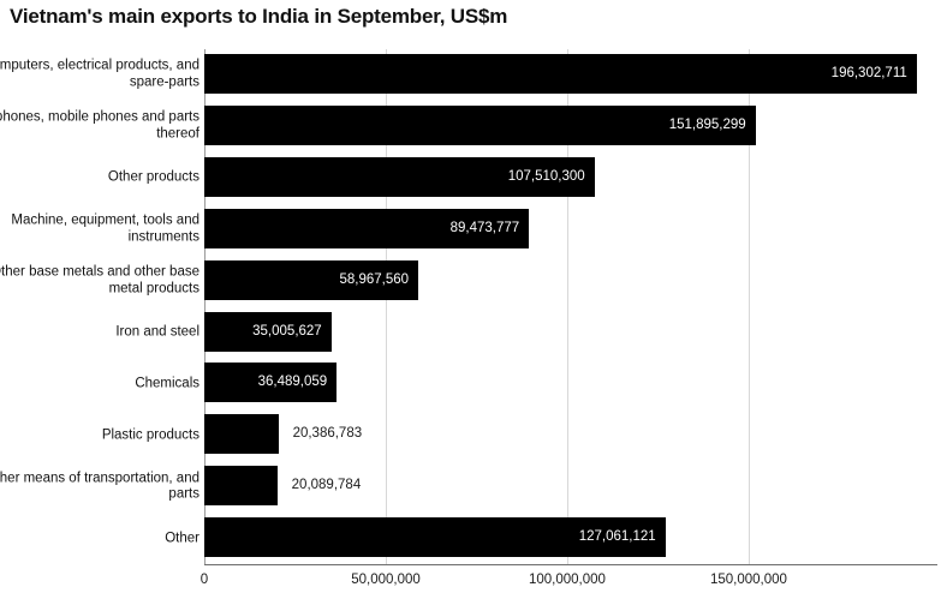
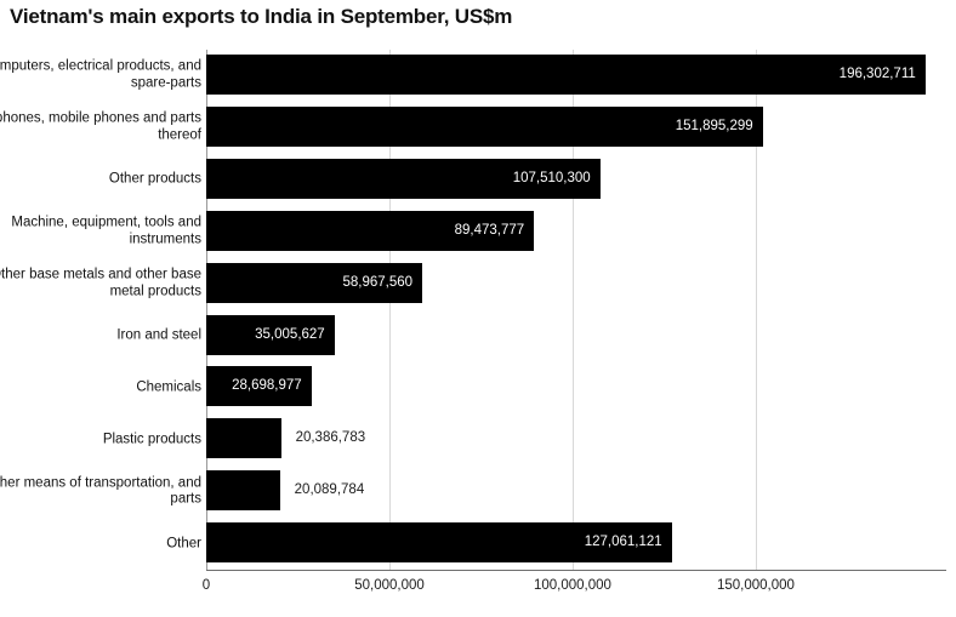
Chemicals: 36,489,059 -> 28,698,977
